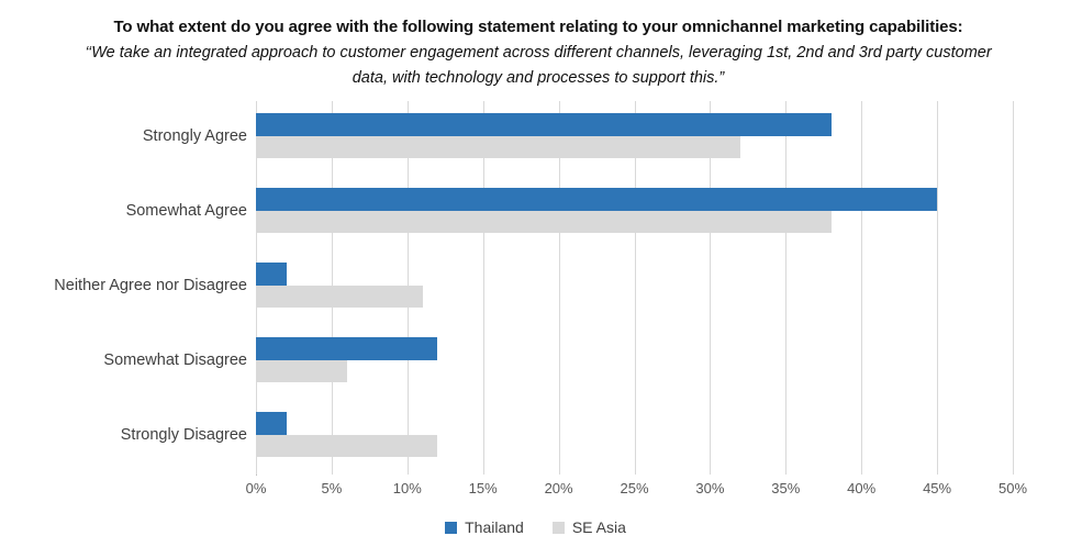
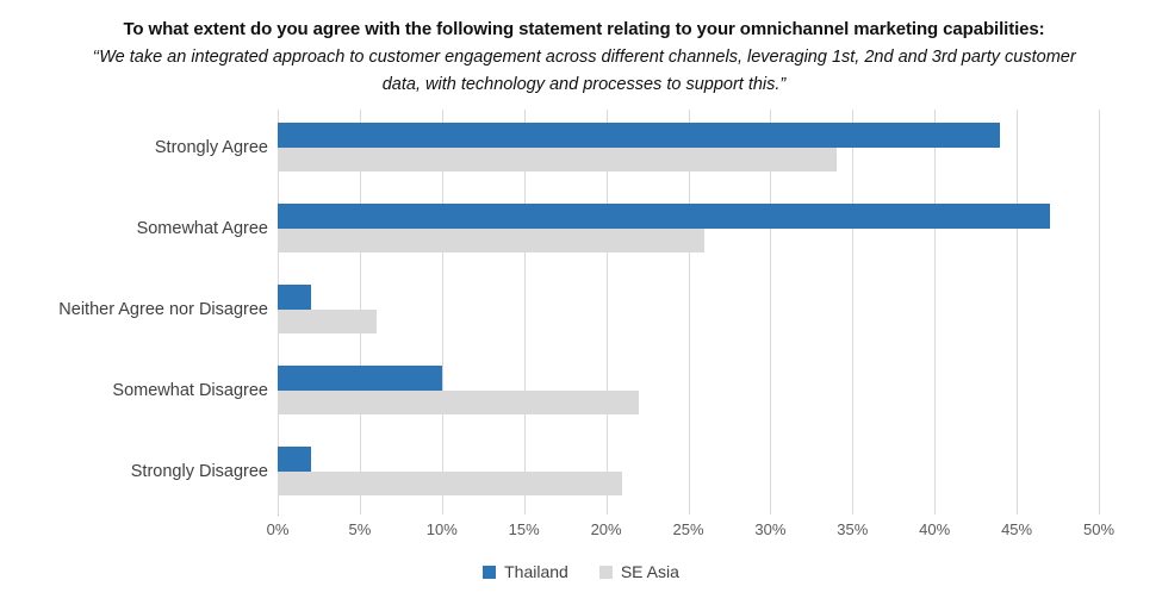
Thailand/Strongly Agree: 38% -> 44%
SE Asia/Strongly Agree: 32% -> 34%
Thailand/Somewhat Agree: 45% -> 47%
SE Asia/Somewhat Agree: 38% -> 26%
SE Asia/Neither Agree nor Disagree: 11% -> 6%
Thailand/Somewhat Disagree: 12% -> 10%
SE Asia/Somewhat Disagree: 6% -> 22%
SE Asia/Strongly Disagree: 12% -> 21%
